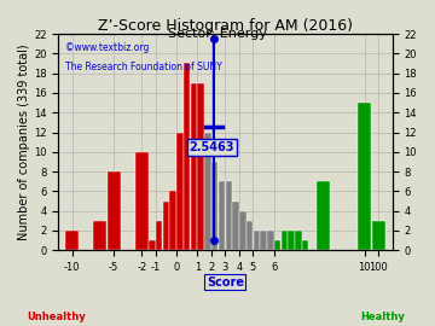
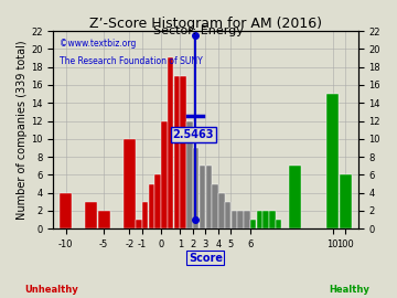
-10: 2 -> 4
-5: 8 -> 2
100: 3 -> 6
